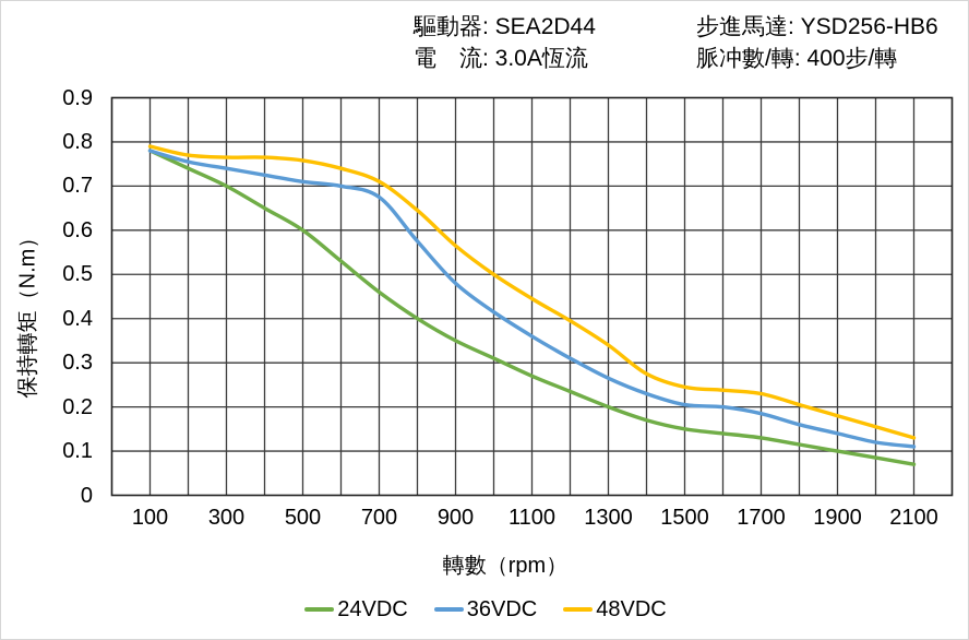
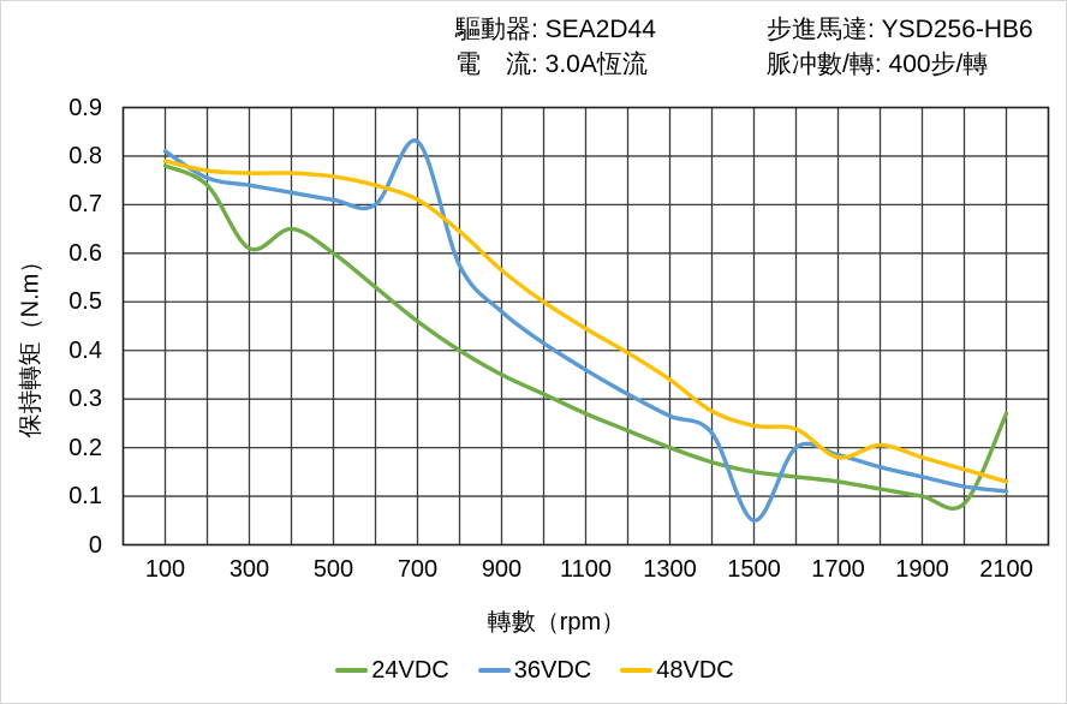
36VDC/100: 0.78 -> 0.81
24VDC/300: 0.70 -> 0.61
36VDC/700: 0.68 -> 0.83
36VDC/1500: 0.20 -> 0.05
48VDC/1700: 0.23 -> 0.18
24VDC/2100: 0.07 -> 0.27
